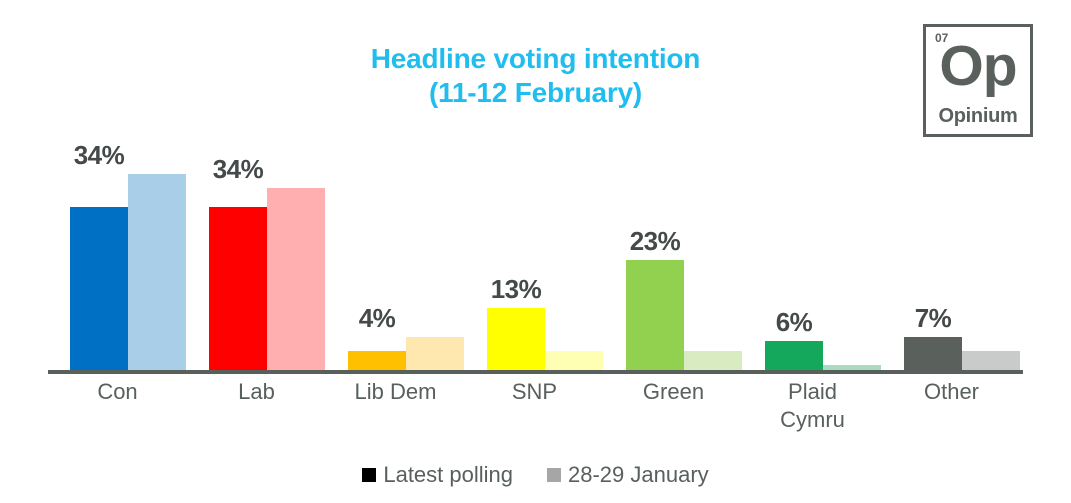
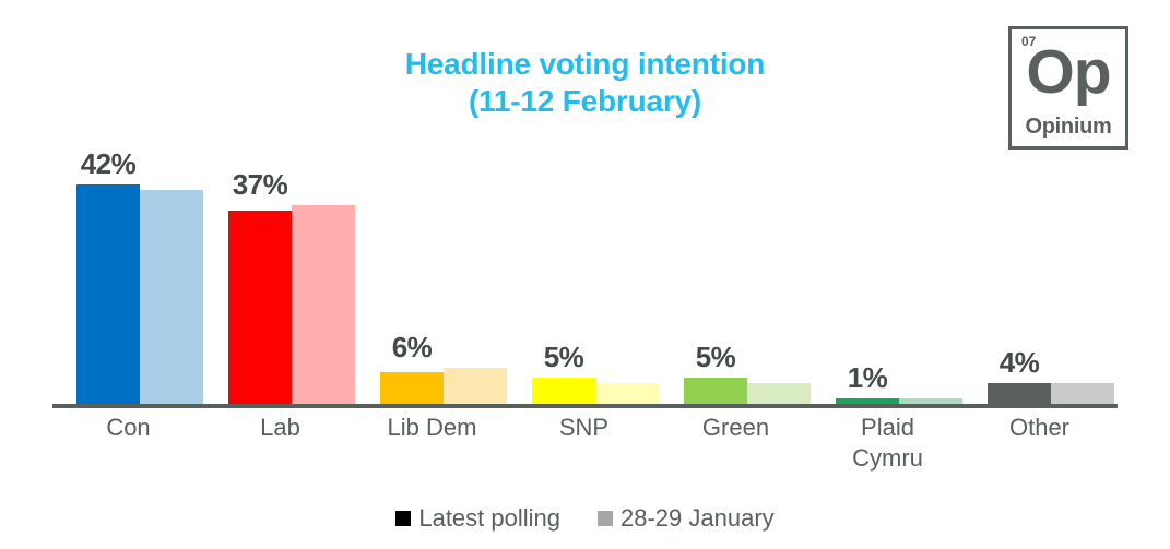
Latest polling/Con: 34% -> 42%
Latest polling/Lab: 34% -> 37%
Latest polling/Lib Dem: 4% -> 6%
Latest polling/SNP: 13% -> 5%
Latest polling/Green: 23% -> 5%
Latest polling/Plaid Cymru: 6% -> 1%
Latest polling/Other: 7% -> 4%
